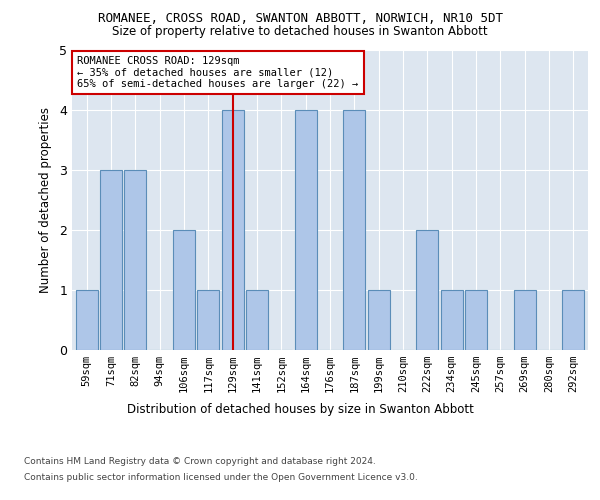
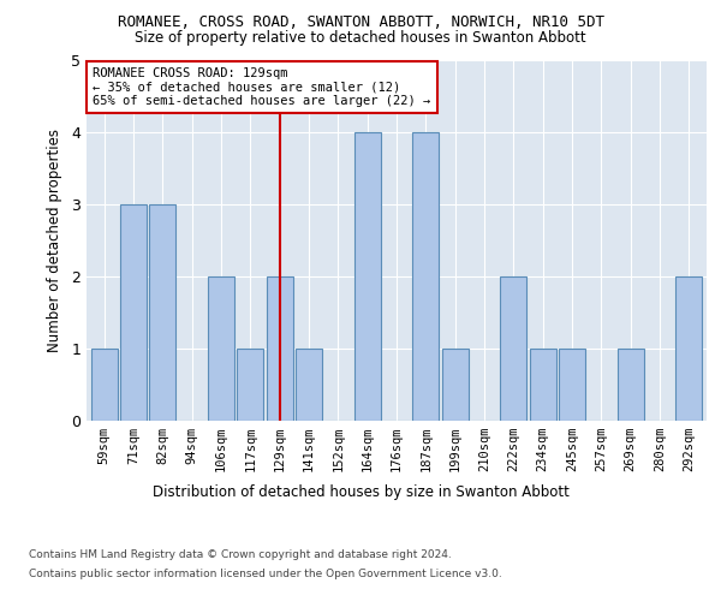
129sqm: 4 -> 2
292sqm: 1 -> 2
